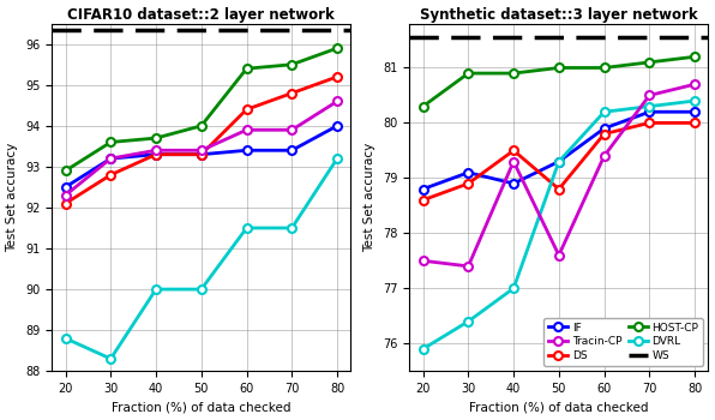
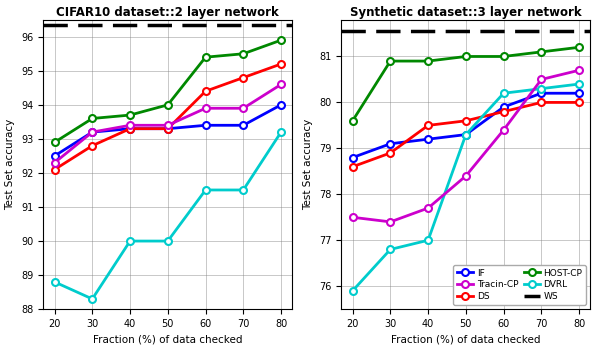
Synthetic dataset::3 layer network/HOST-CP/20: 80.3 -> 79.6
Synthetic dataset::3 layer network/DVRL/30: 76.4 -> 76.8
Synthetic dataset::3 layer network/IF/40: 78.9 -> 79.2
Synthetic dataset::3 layer network/Tracin-CP/40: 79.3 -> 77.7
Synthetic dataset::3 layer network/DS/50: 78.8 -> 79.6
Synthetic dataset::3 layer network/Tracin-CP/50: 77.6 -> 78.4
